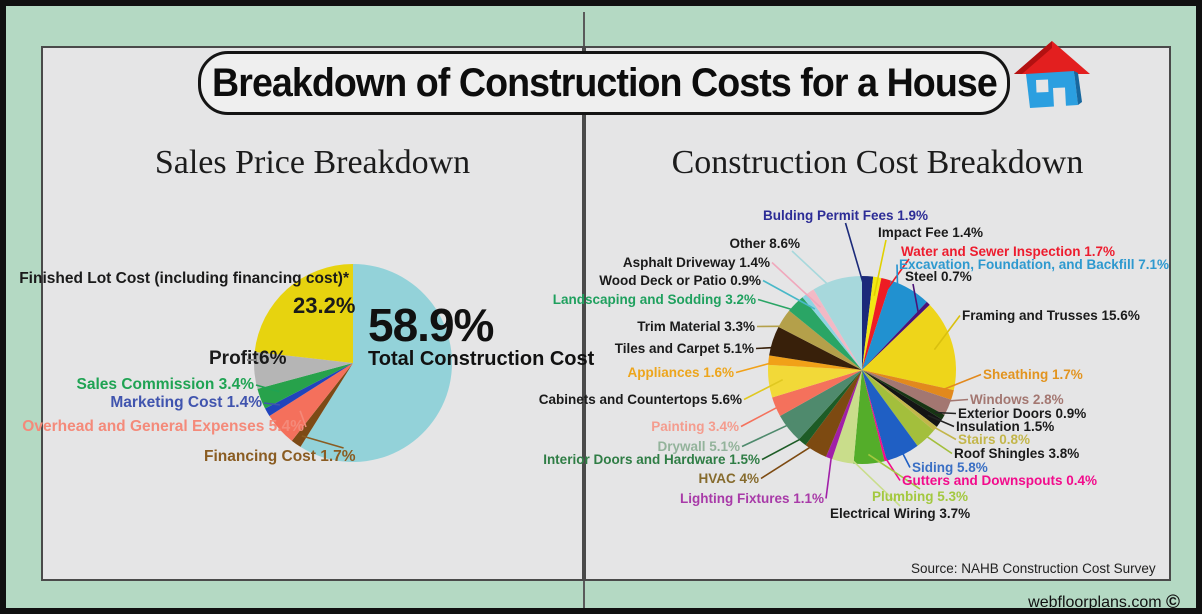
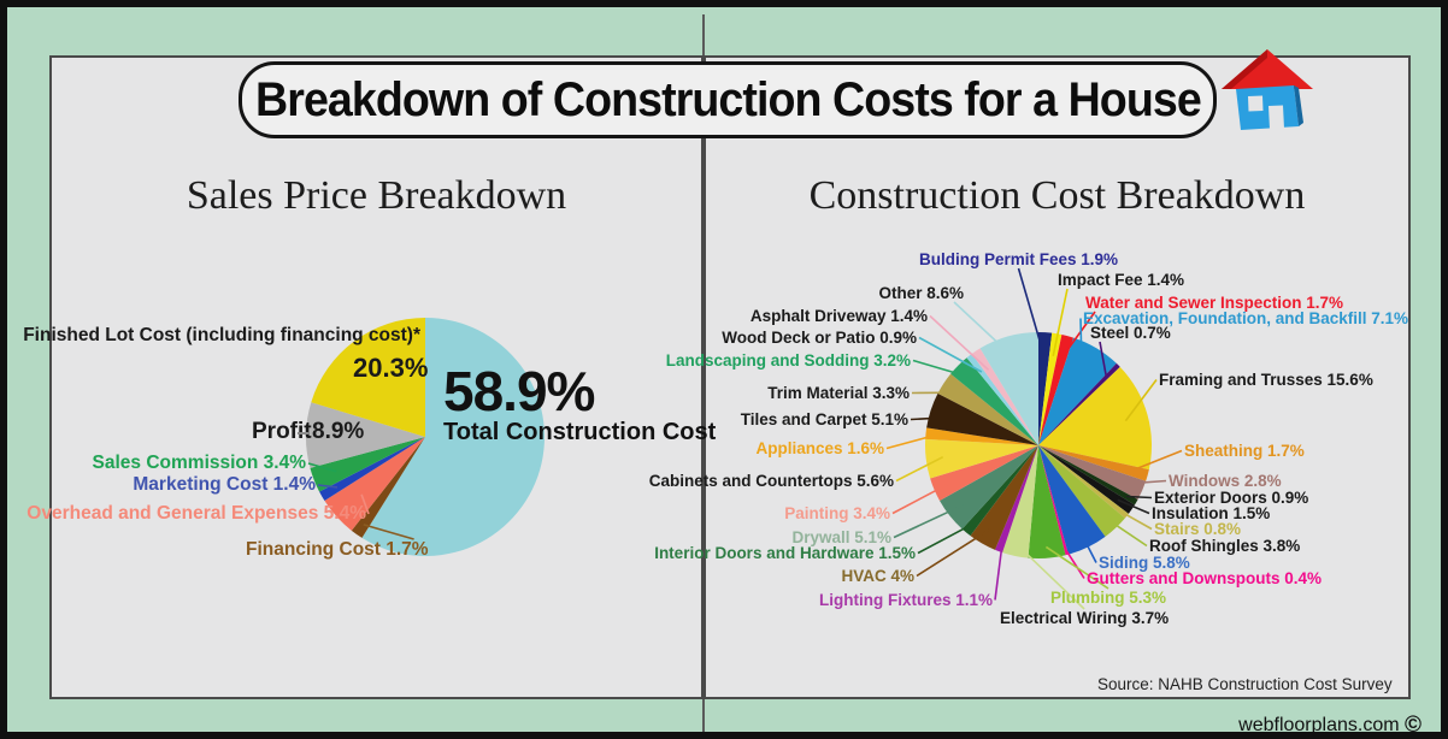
Sales Price Breakdown/Profit: 6% -> 8.9%
Sales Price Breakdown/Finished Lot Cost (including financing cost)*: 23.2% -> 20.3%
